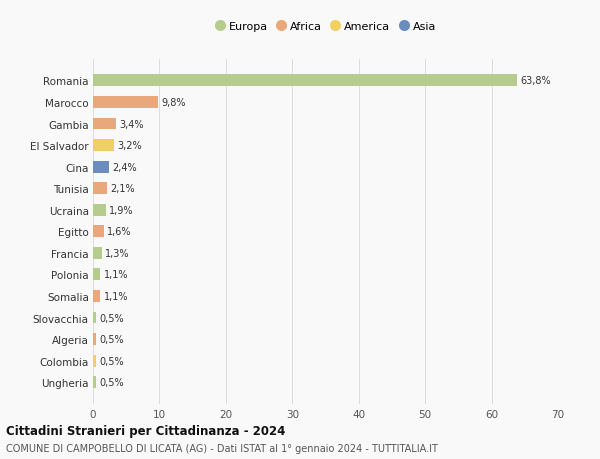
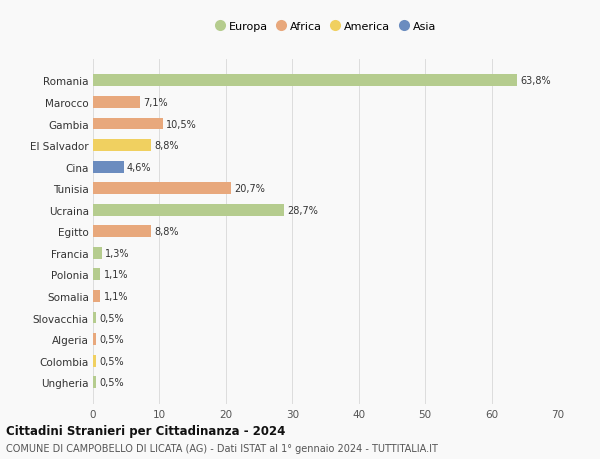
Marocco: 9,8% -> 7,1%
Gambia: 3,4% -> 10,5%
El Salvador: 3,2% -> 8,8%
Cina: 2,4% -> 4,6%
Tunisia: 2,1% -> 20,7%
Ucraina: 1,9% -> 28,7%
Egitto: 1,6% -> 8,8%
